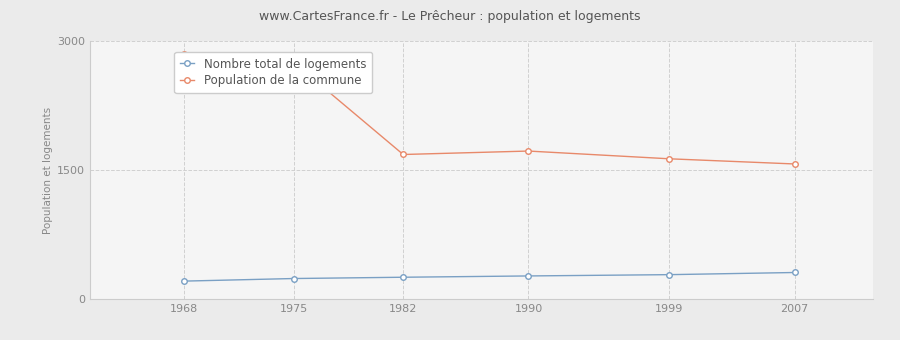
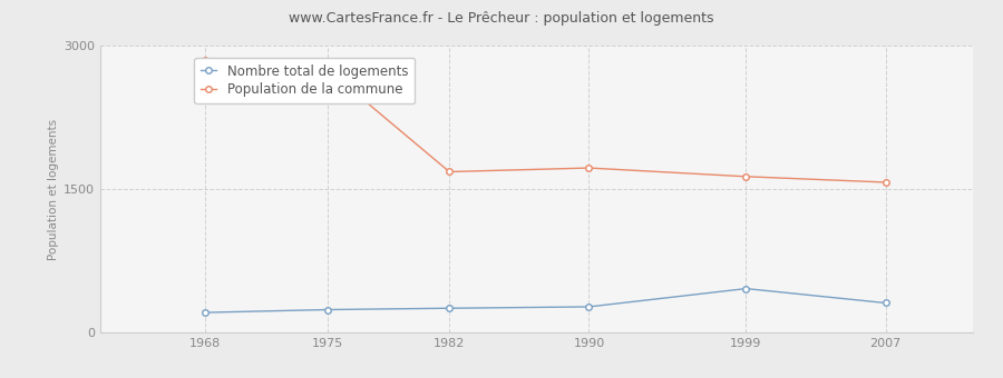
Nombre total de logements/1999: 280 -> 460
